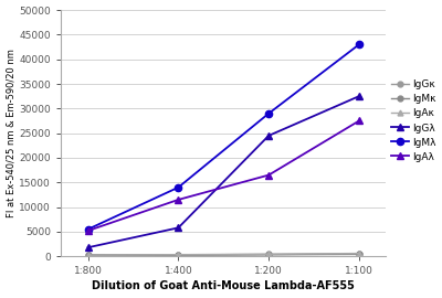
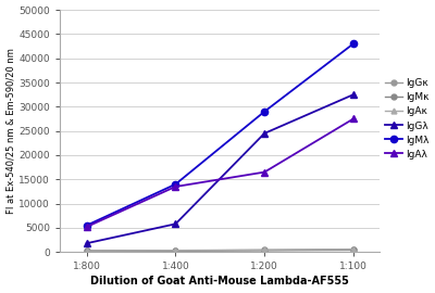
IgAλ/1:400: 11500 -> 13500
